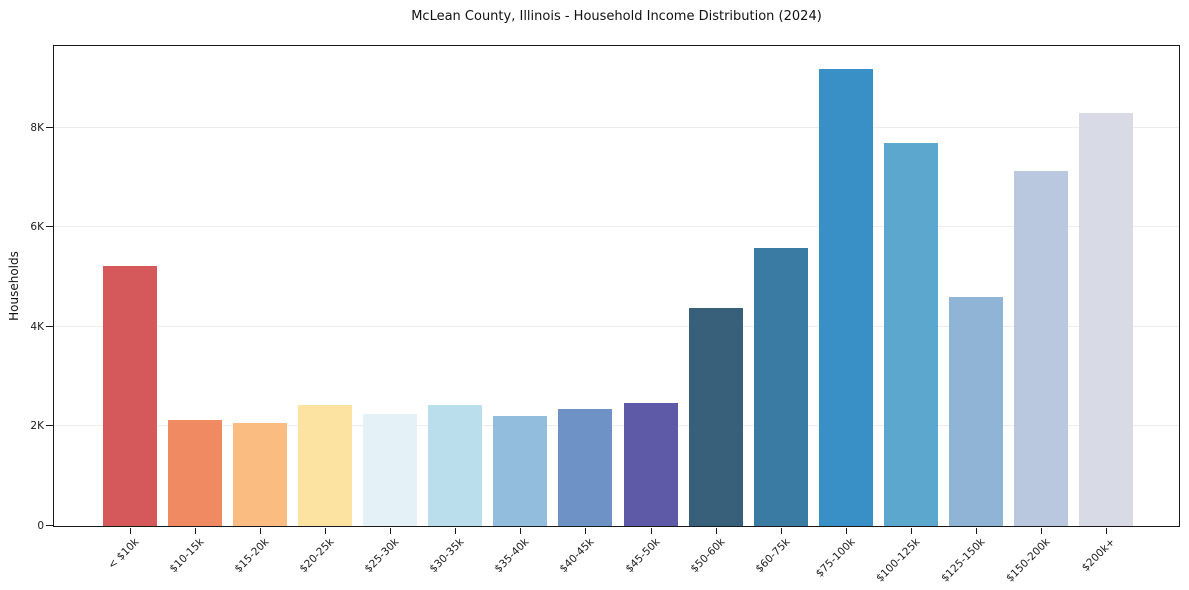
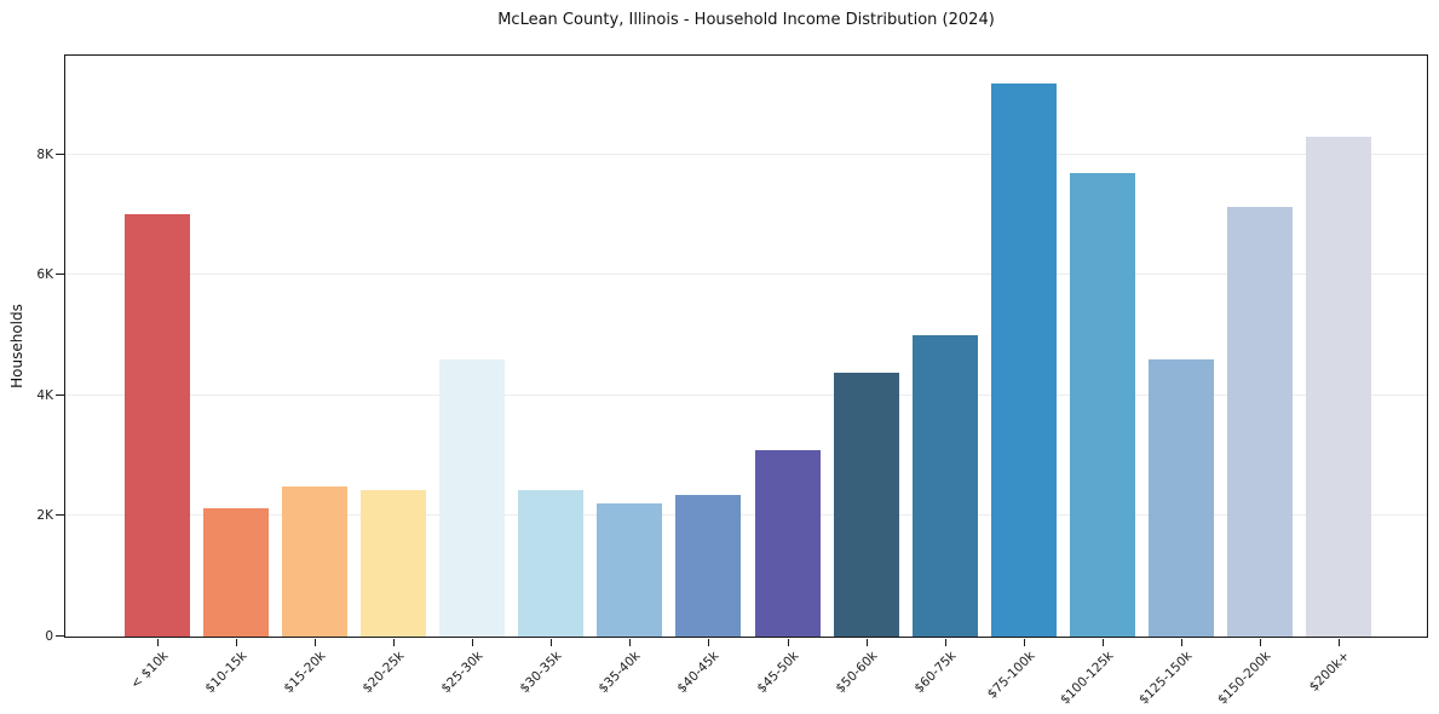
< $10k: 5.2K -> 7.0K
$15-20k: 2.1K -> 2.5K
$25-30k: 2.2K -> 4.6K
$45-50k: 2.5K -> 3.1K
$60-75k: 5.6K -> 5.0K
